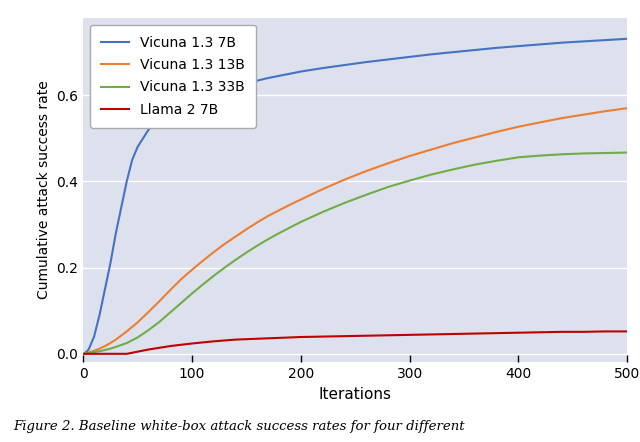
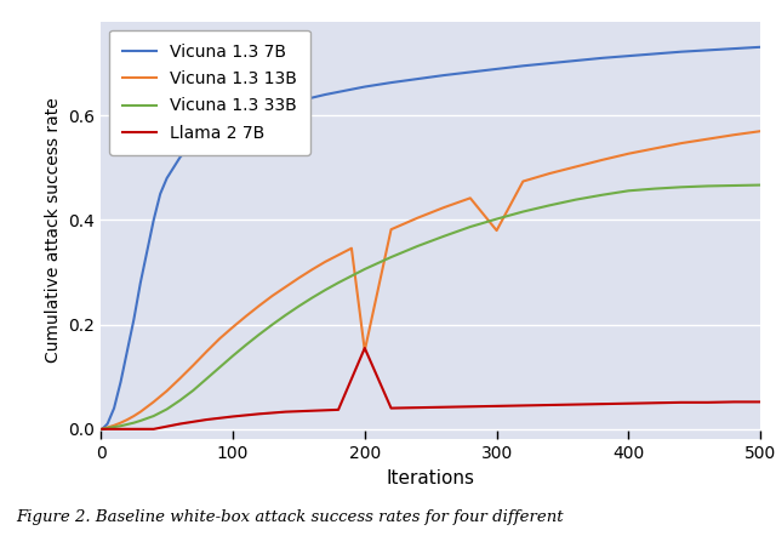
Vicuna 1.3 13B/200: 0.358 -> 0.150
Llama 2 7B/200: 0.039 -> 0.155
Vicuna 1.3 13B/300: 0.459 -> 0.380
